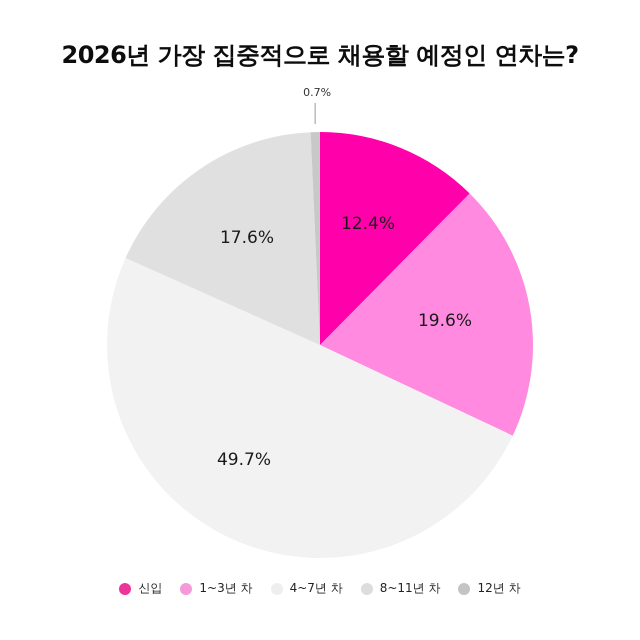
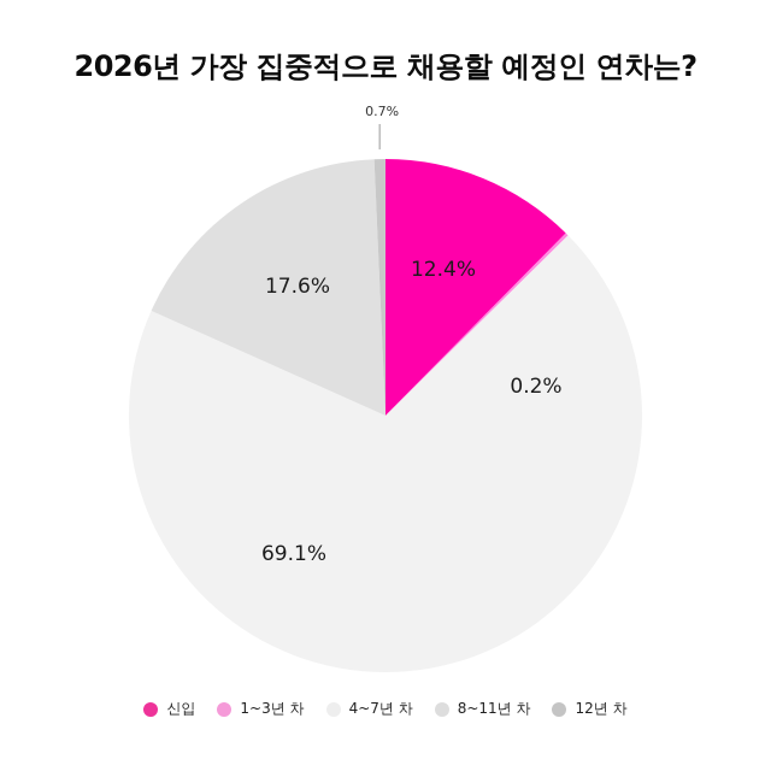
1~3년 차: 19.6% -> 0.2%
4~7년 차: 49.7% -> 69.1%
